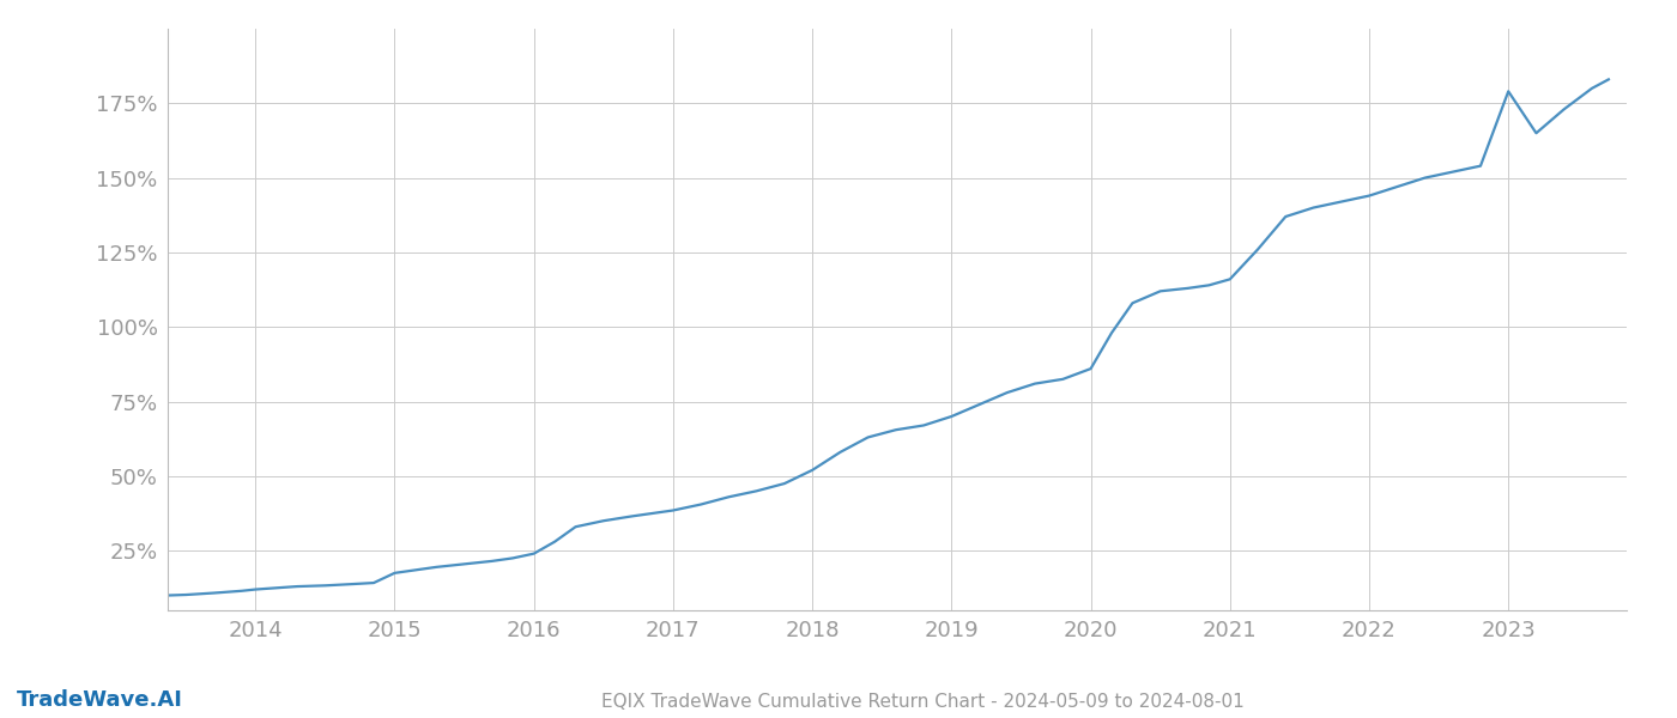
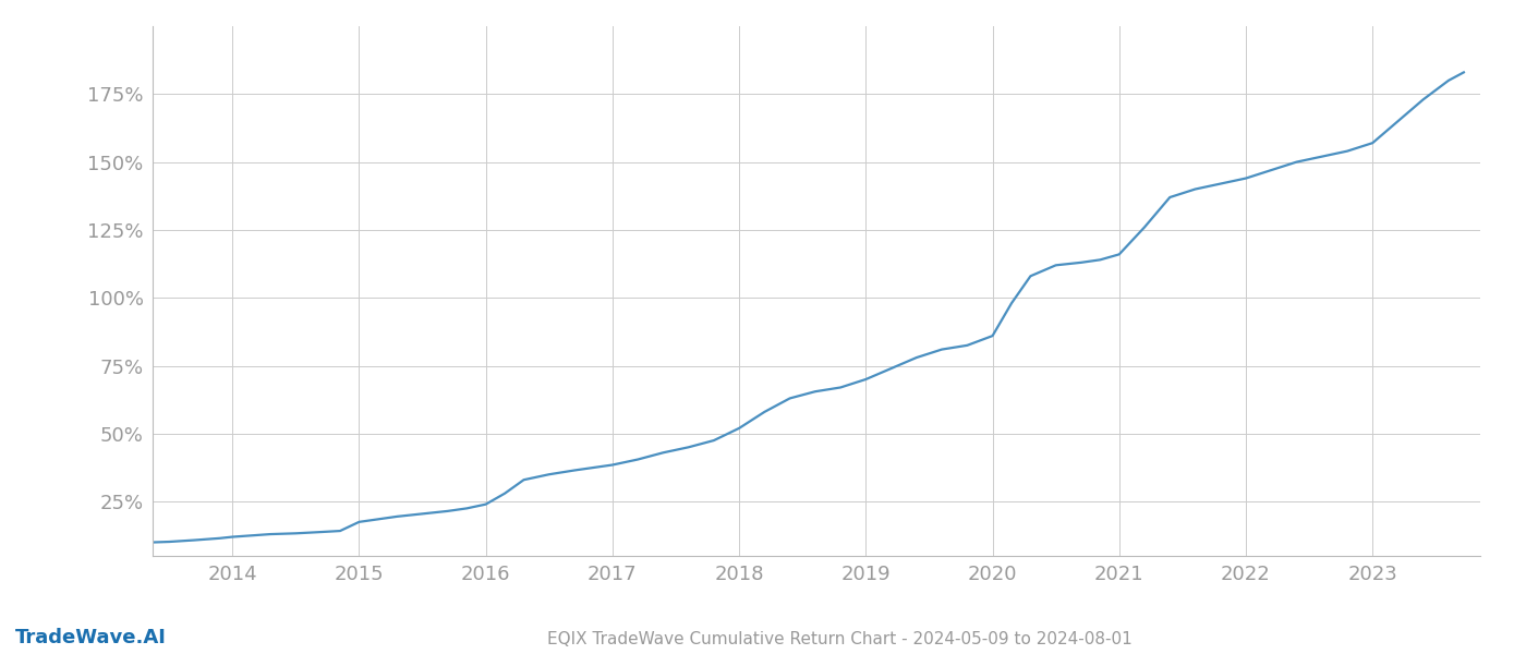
2023: 179.0% -> 157.0%
